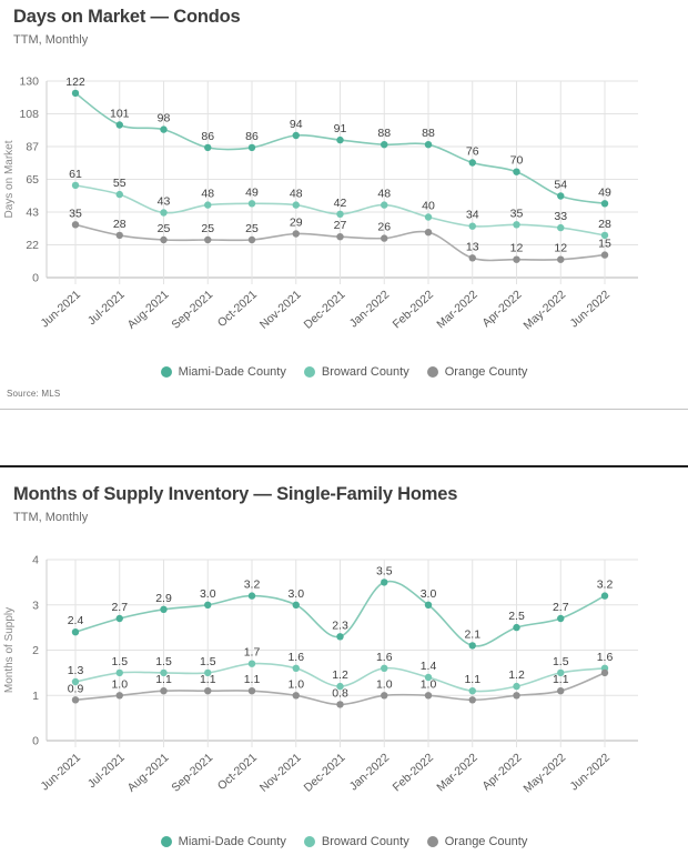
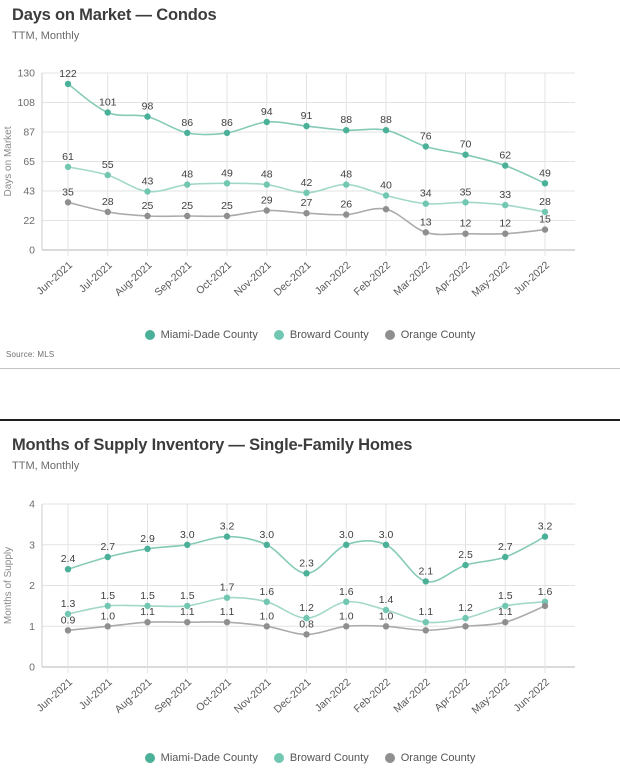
Days on Market — Condos/Miami-Dade County/May-2022: 54 -> 62
Months of Supply Inventory — Single-Family Homes/Miami-Dade County/Jan-2022: 3.5 -> 3.0
